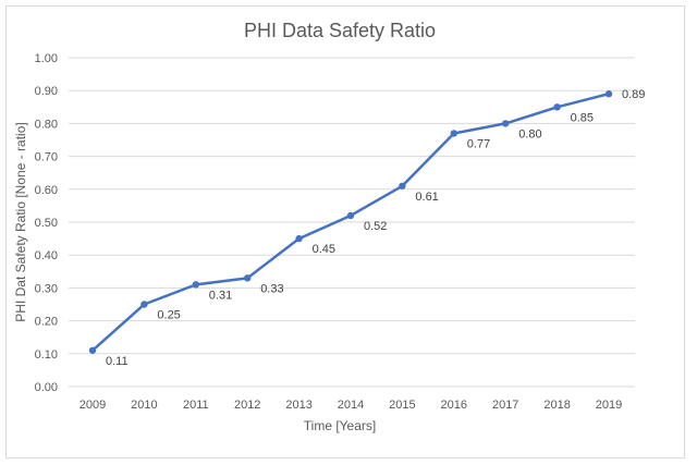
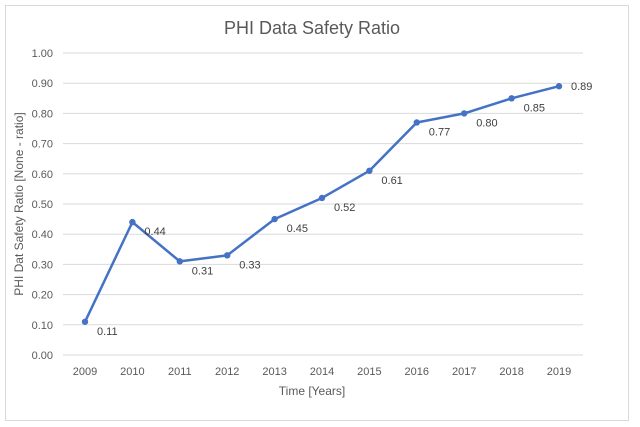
2010: 0.25 -> 0.44
